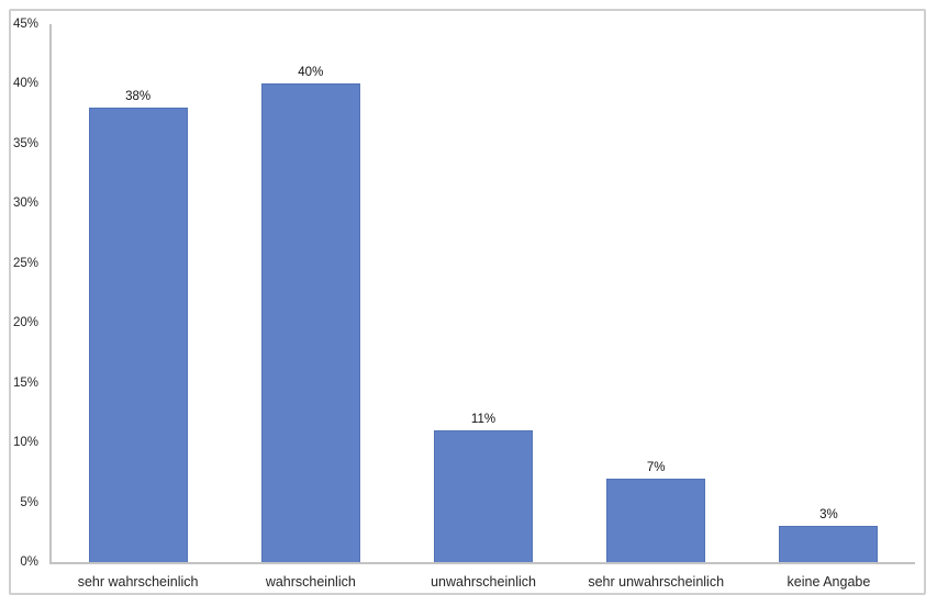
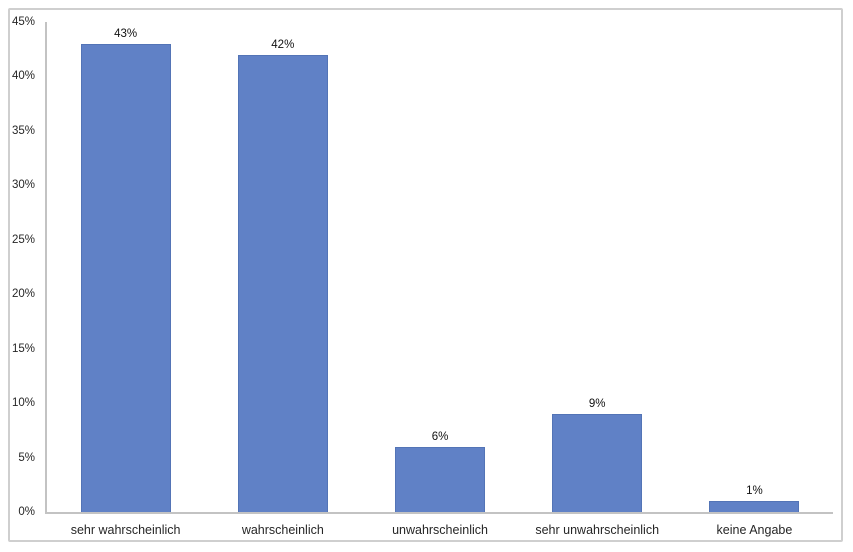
sehr wahrscheinlich: 38% -> 43%
wahrscheinlich: 40% -> 42%
unwahrscheinlich: 11% -> 6%
sehr unwahrscheinlich: 7% -> 9%
keine Angabe: 3% -> 1%
